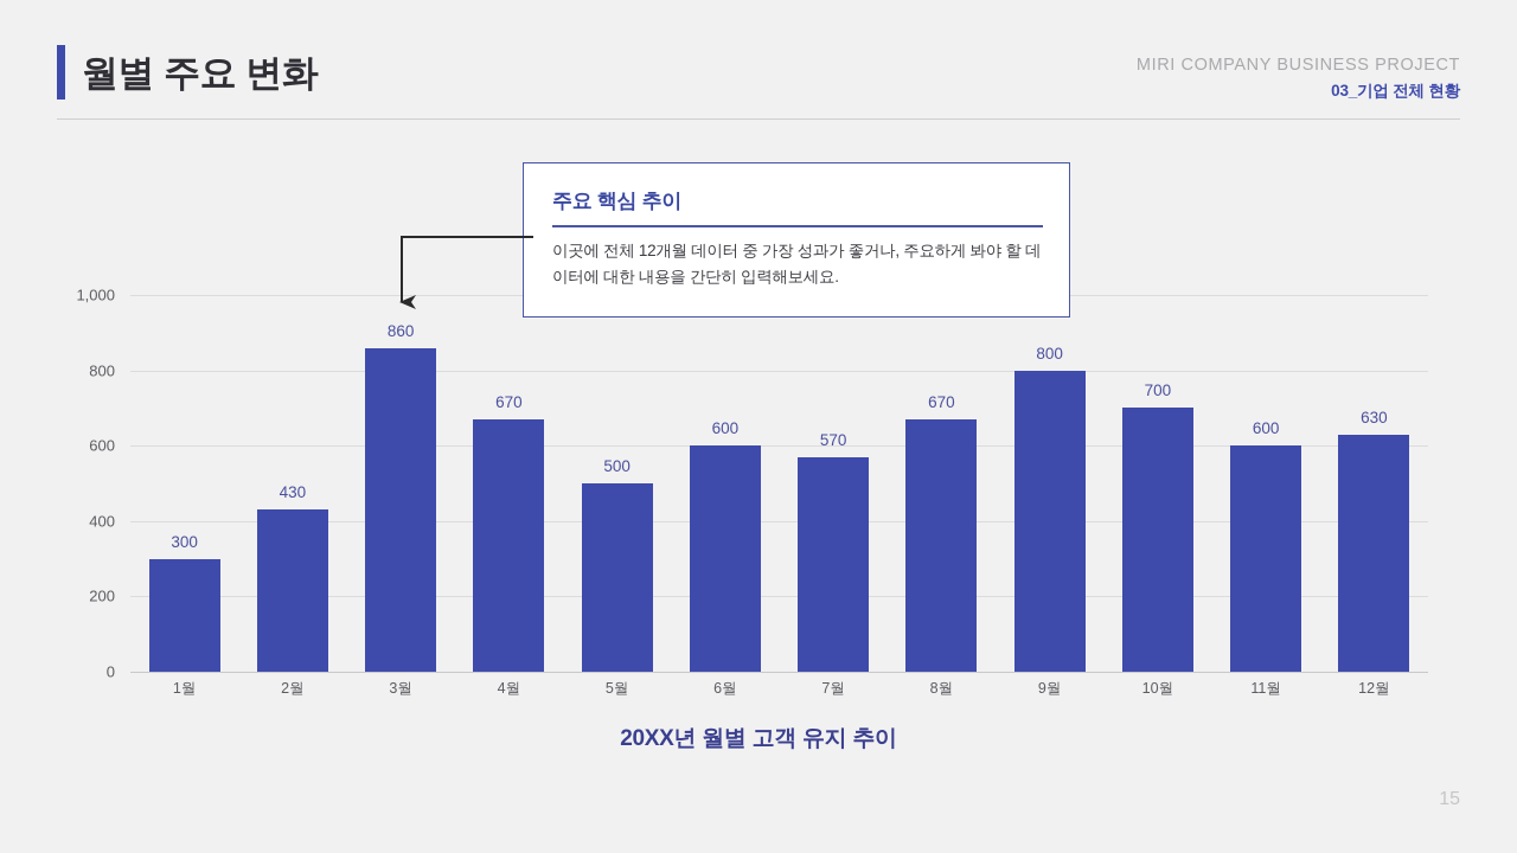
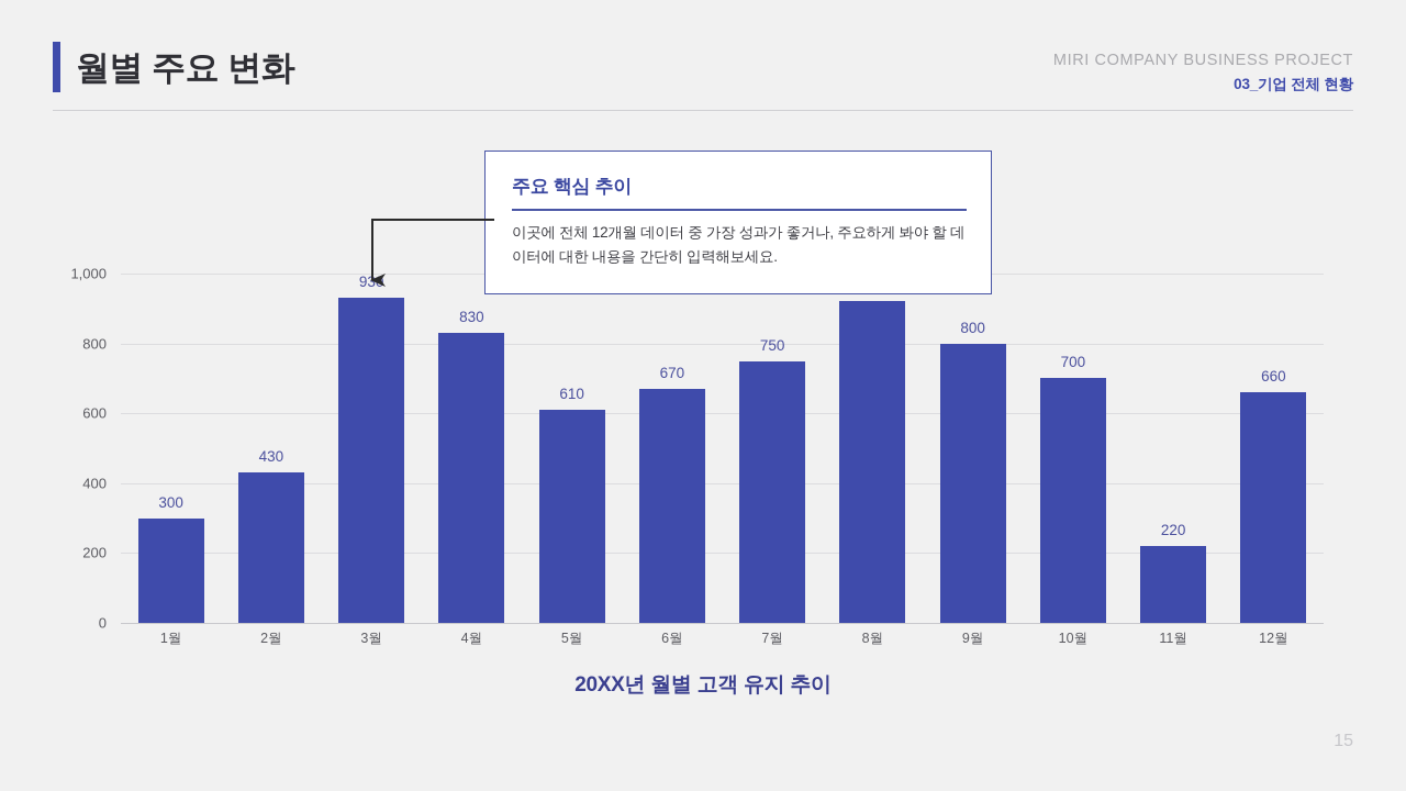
3월: 860 -> 930
4월: 670 -> 830
5월: 500 -> 610
6월: 600 -> 670
7월: 570 -> 750
8월: 670 -> 920
11월: 600 -> 220
12월: 630 -> 660
